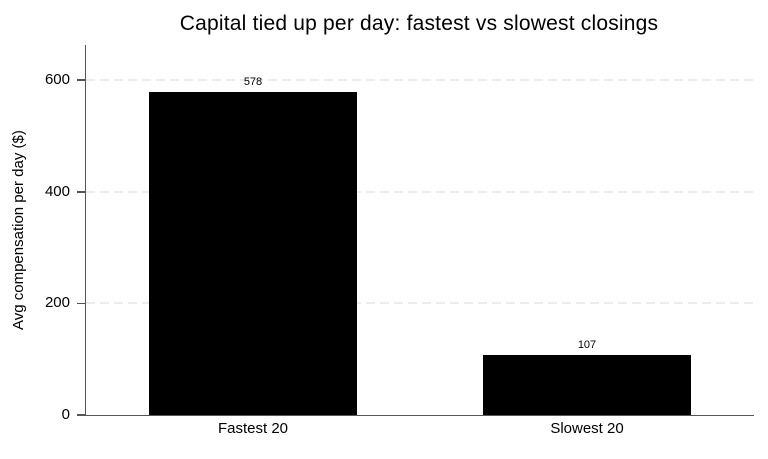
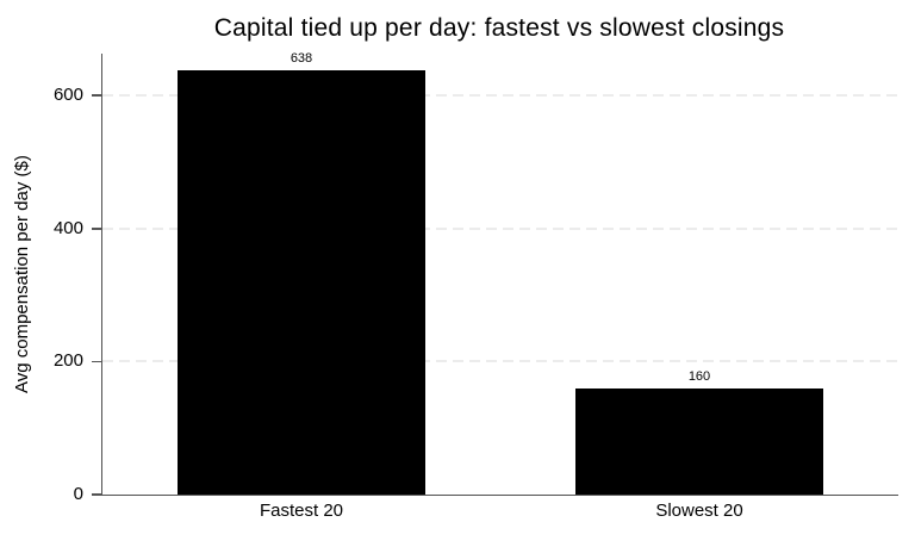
Fastest 20: 578 -> 638
Slowest 20: 107 -> 160
